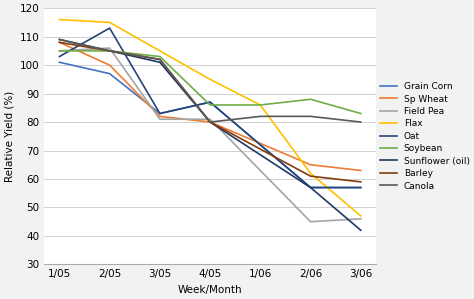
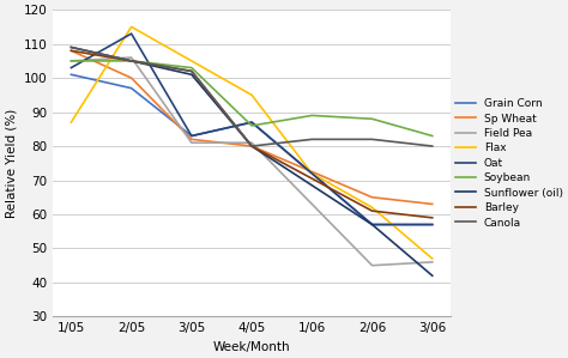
Flax/1/05: 116 -> 87
Flax/1/06: 86 -> 72
Soybean/1/06: 86 -> 89
